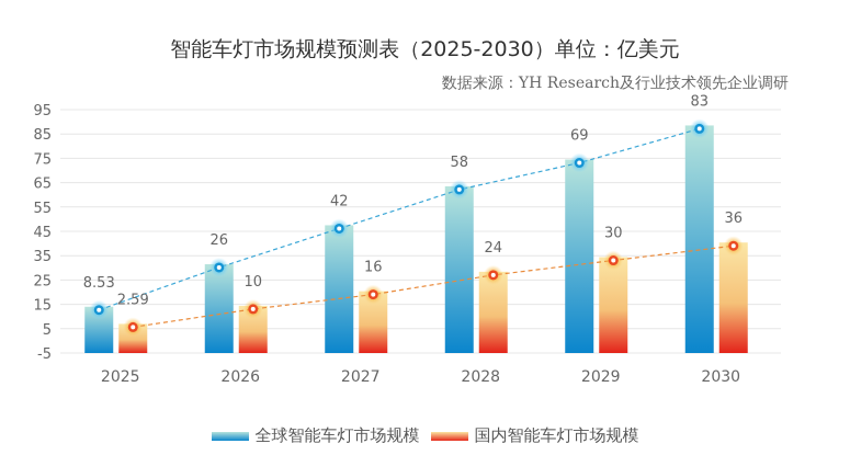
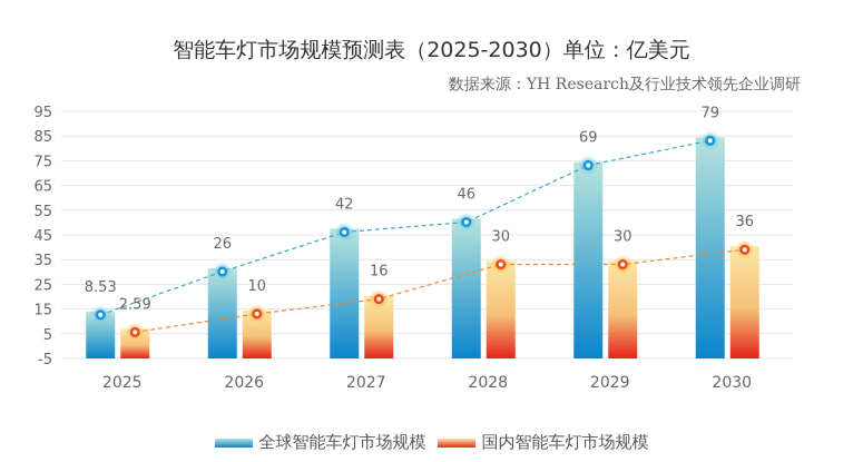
全球智能车灯市场规模/2028: 58 -> 46
国内智能车灯市场规模/2028: 24 -> 30
全球智能车灯市场规模/2030: 83 -> 79
